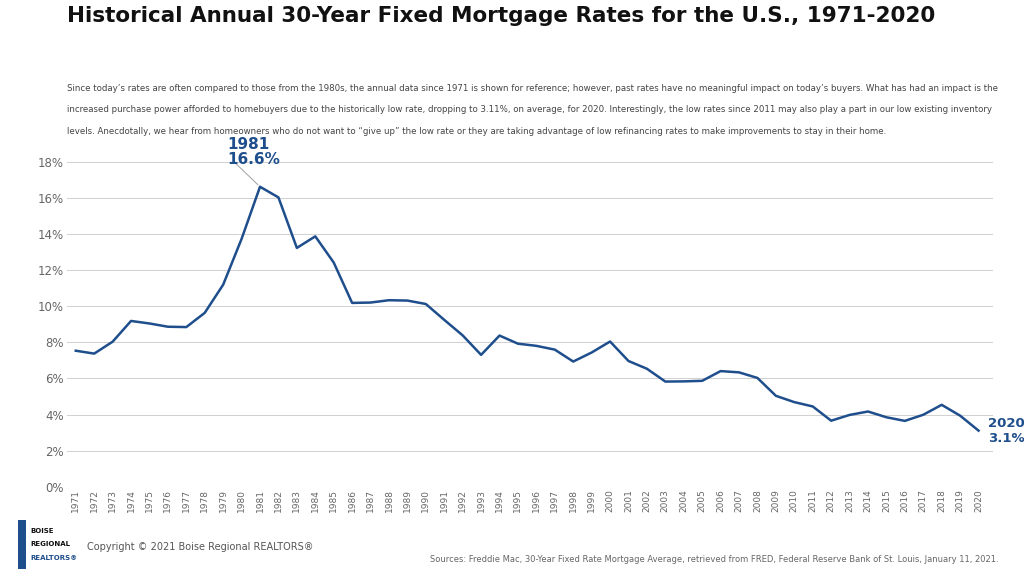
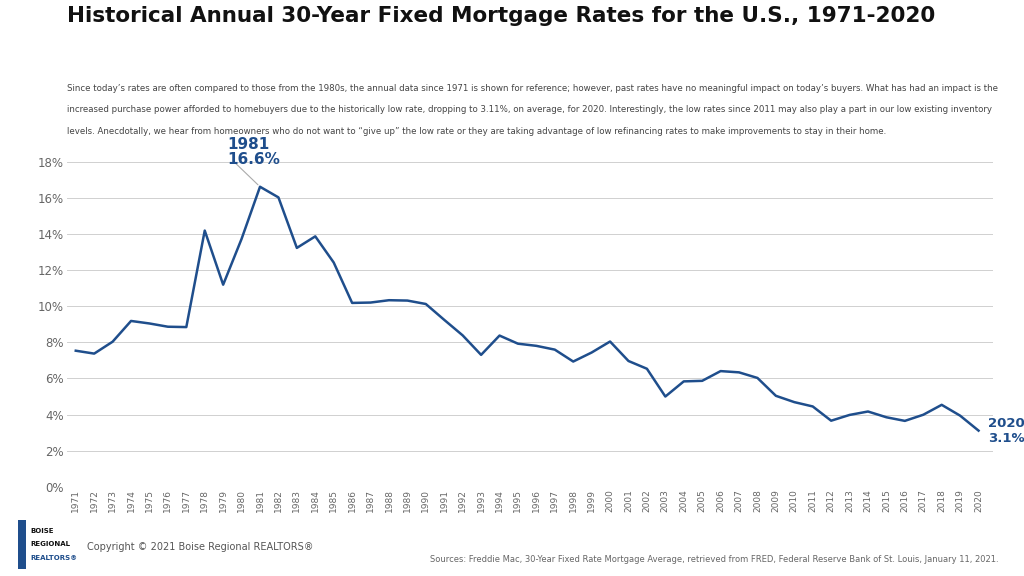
1978: 9.6% -> 14.2%
2003: 5.8% -> 5.0%
